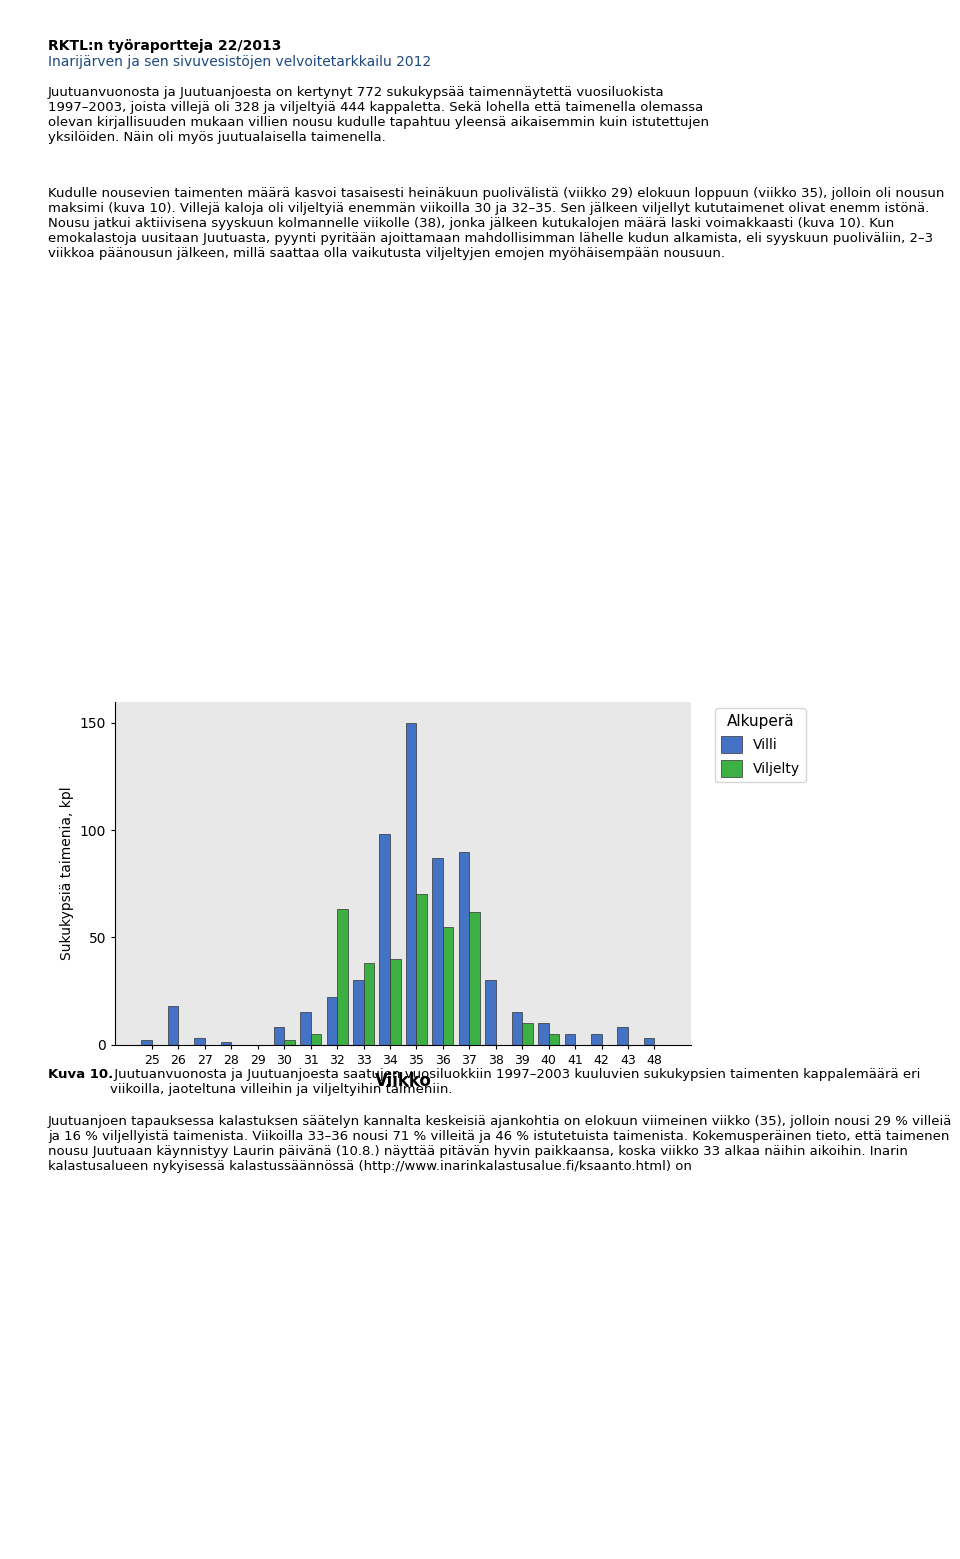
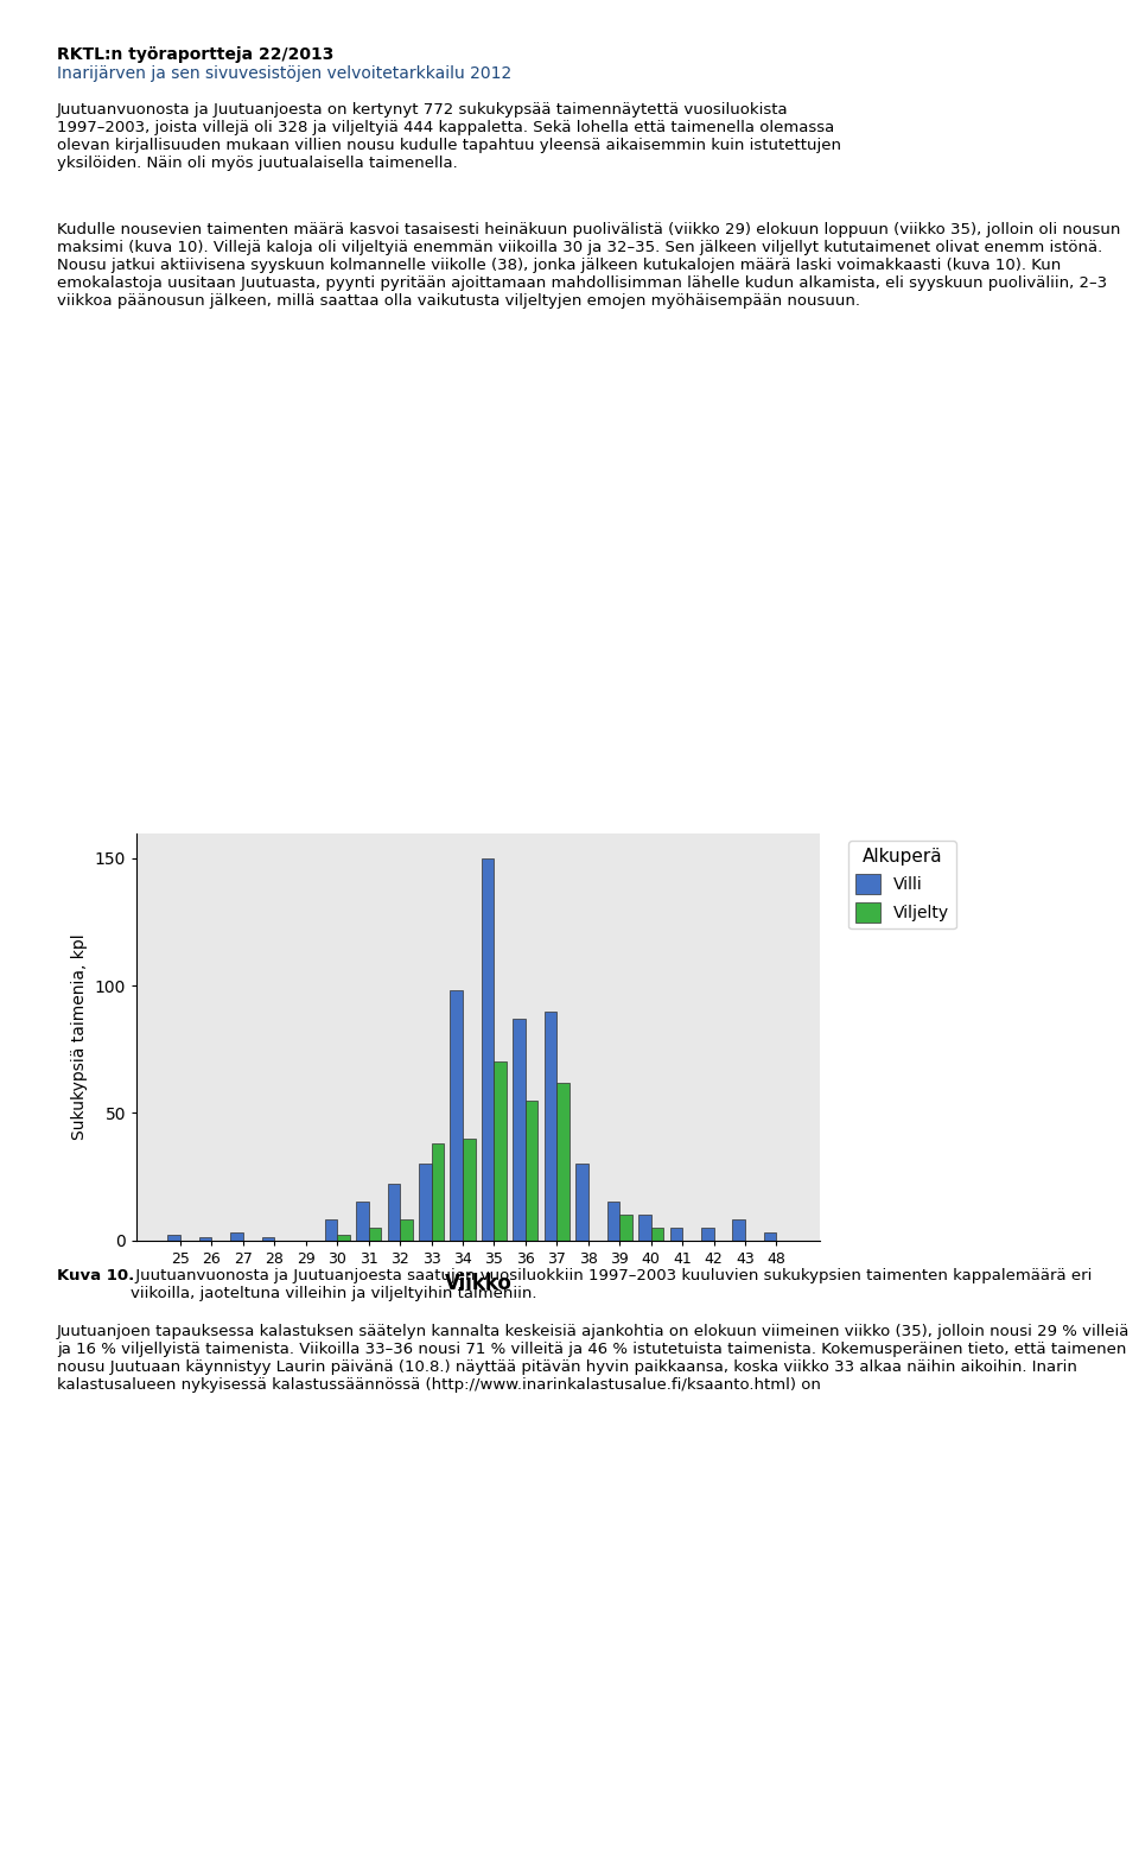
Villi/26: 18 -> 1
Viljelty/32: 63 -> 8
